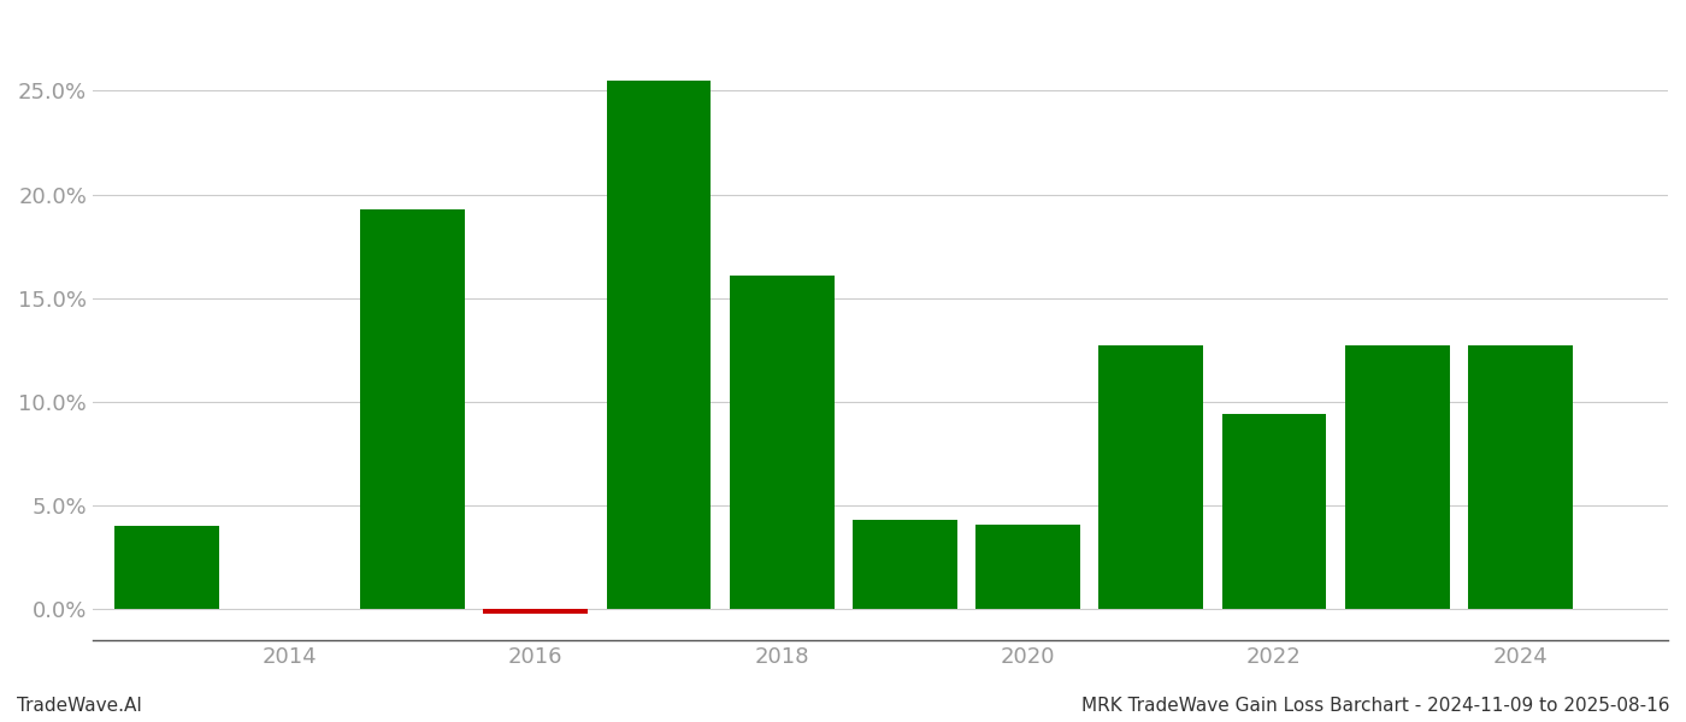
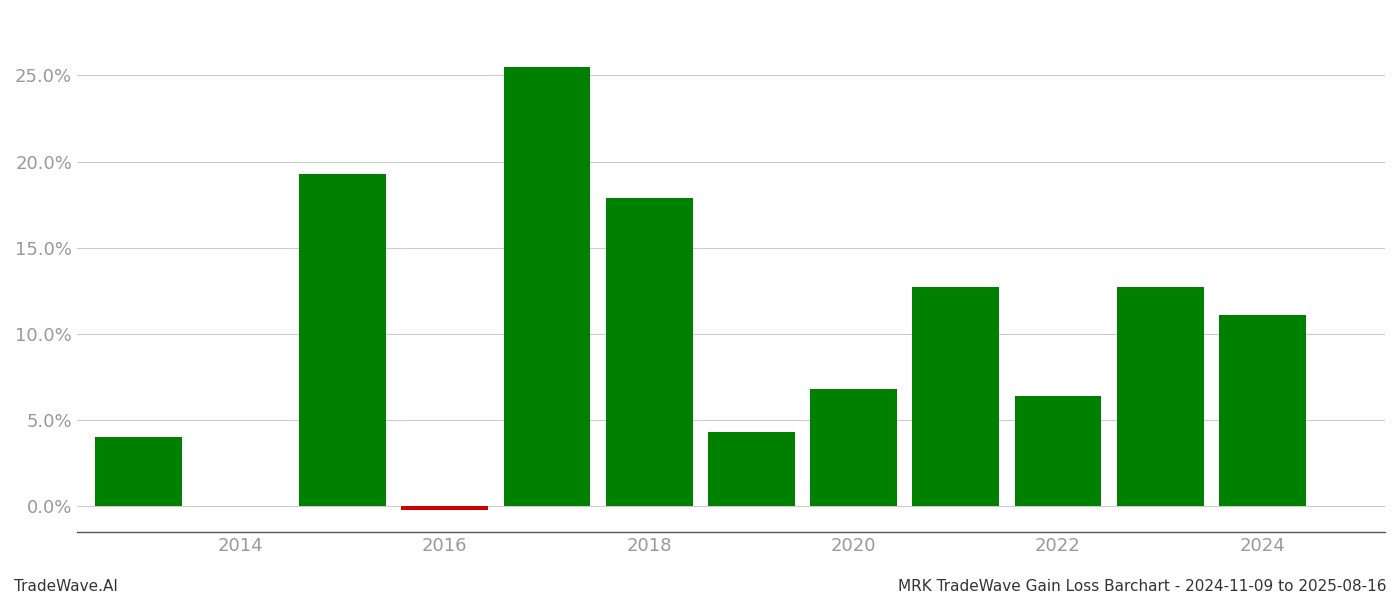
2018: 16.1% -> 17.9%
2020: 4.1% -> 6.8%
2022: 9.4% -> 6.4%
2024: 12.7% -> 11.1%
